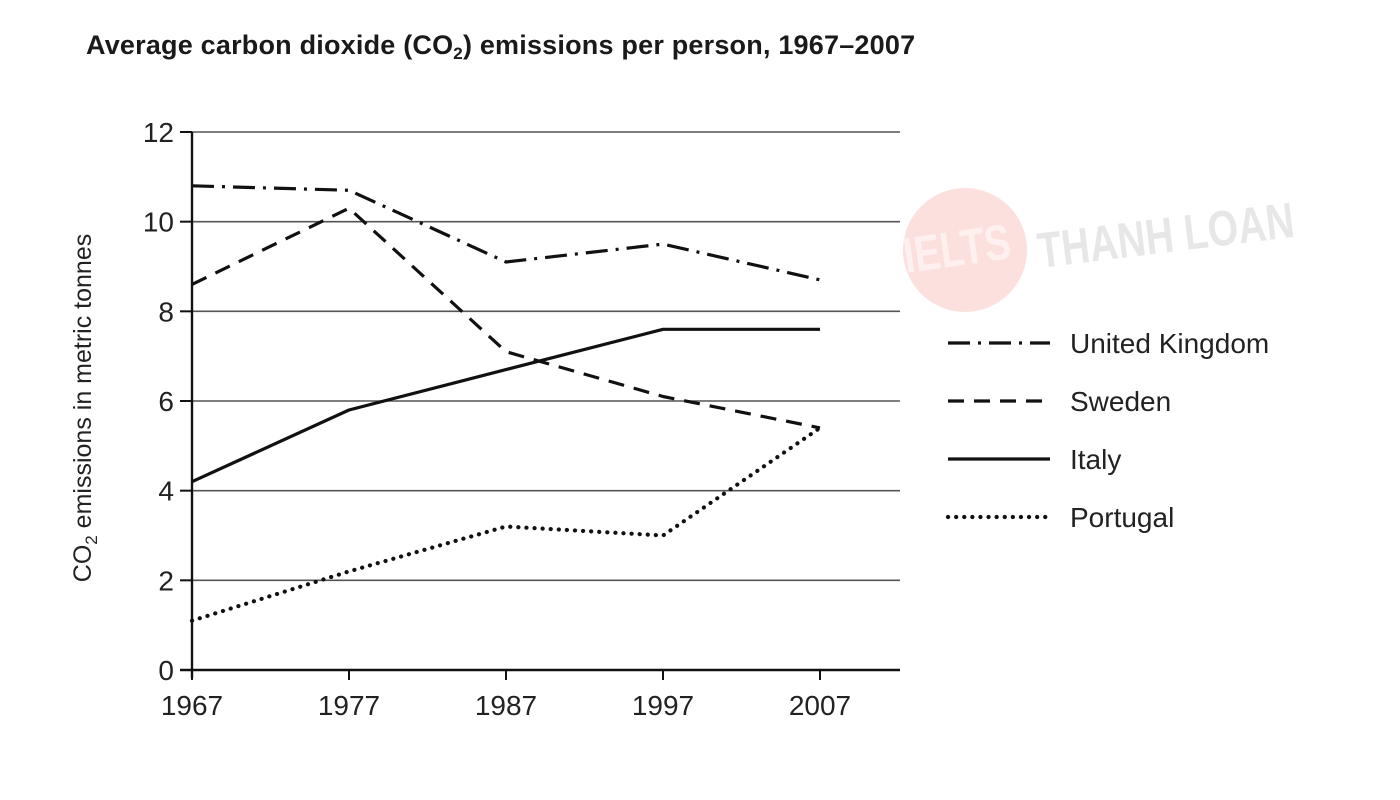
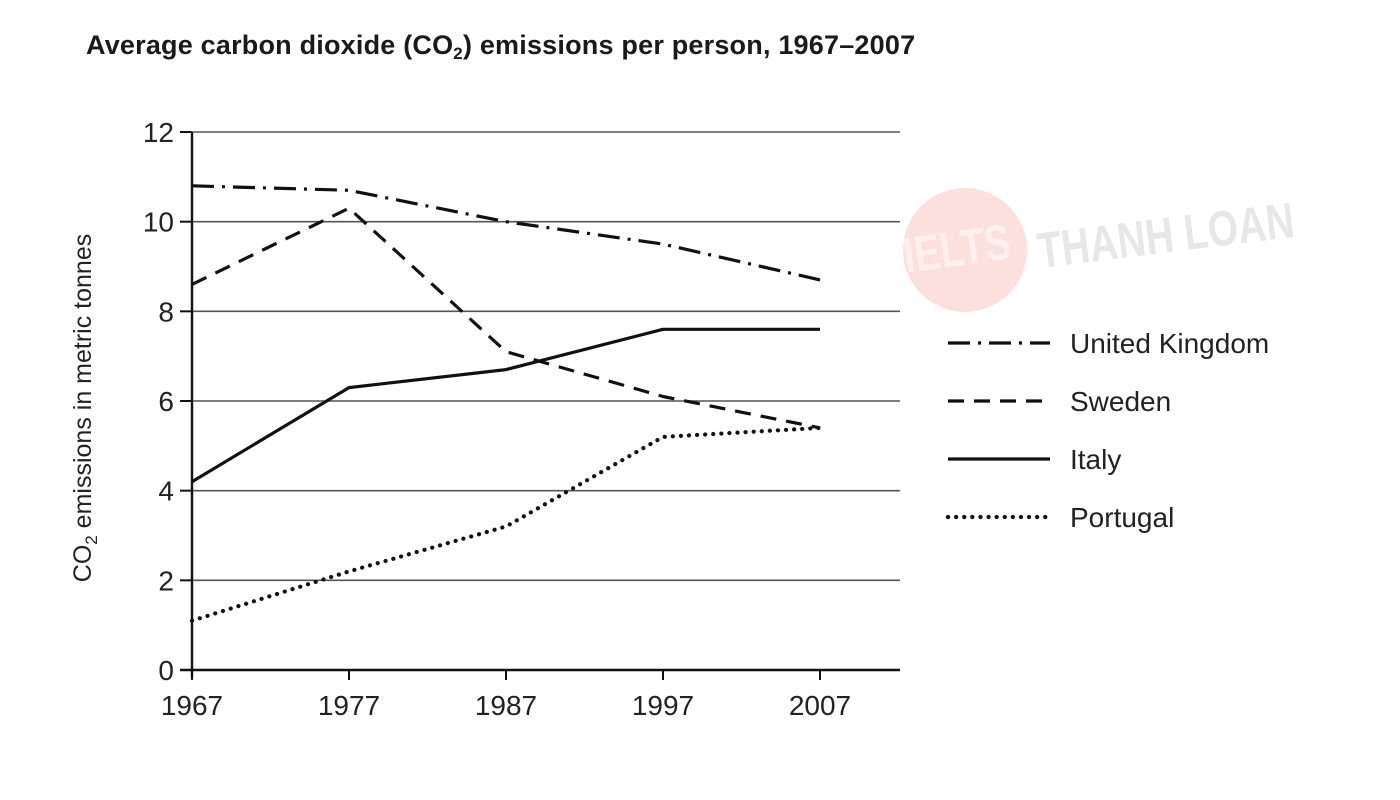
Italy/1977: 5.8 -> 6.3
United Kingdom/1987: 9.1 -> 10.0
Portugal/1997: 3.0 -> 5.2
